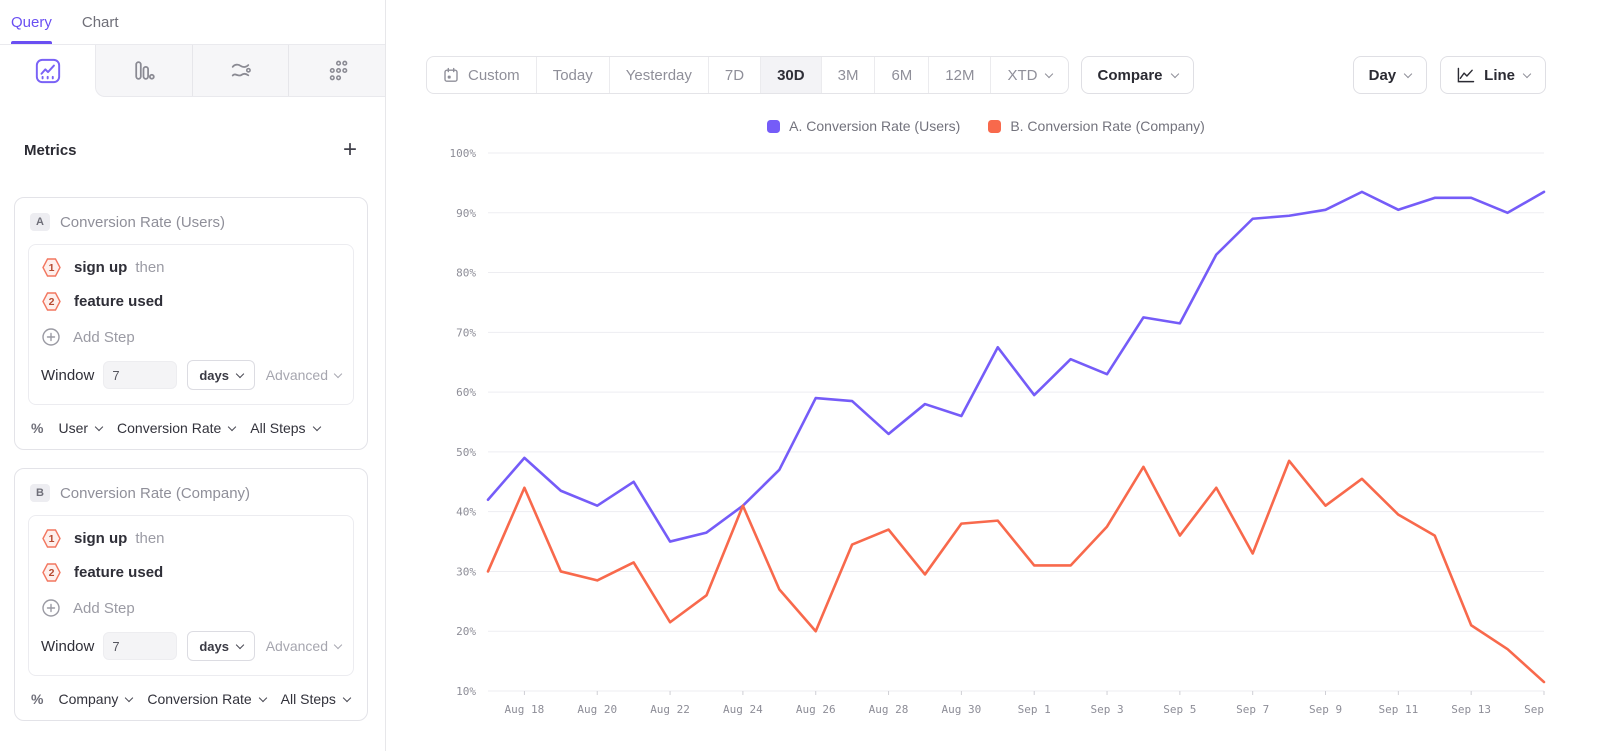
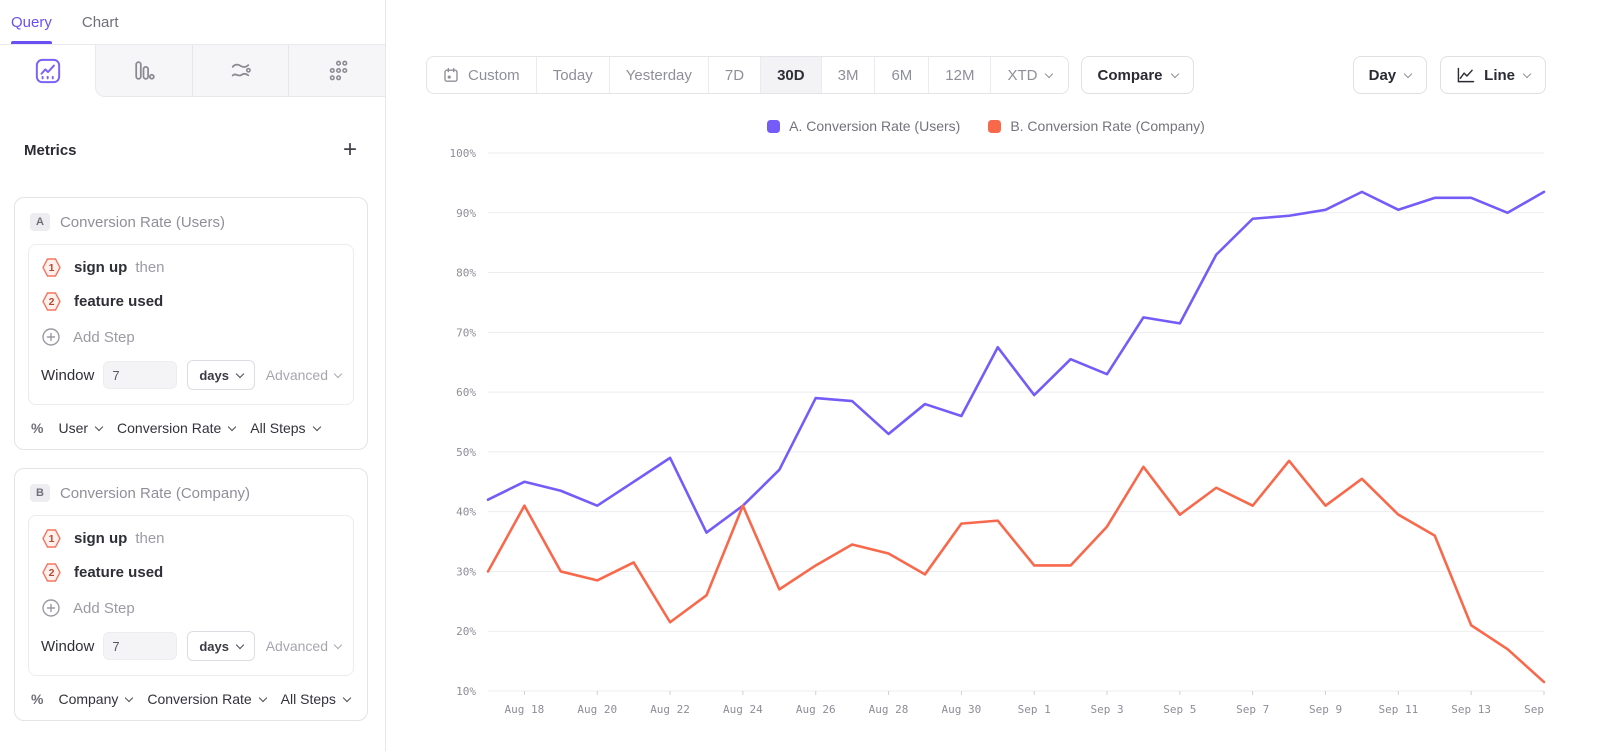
A. Conversion Rate (Users)/Aug 18: 49% -> 45%
B. Conversion Rate (Company)/Aug 18: 44% -> 41%
A. Conversion Rate (Users)/Aug 22: 35% -> 49%
B. Conversion Rate (Company)/Aug 26: 20% -> 31%
B. Conversion Rate (Company)/Aug 28: 37% -> 33%
B. Conversion Rate (Company)/Sep 5: 36% -> 40%
B. Conversion Rate (Company)/Sep 7: 33% -> 41%
